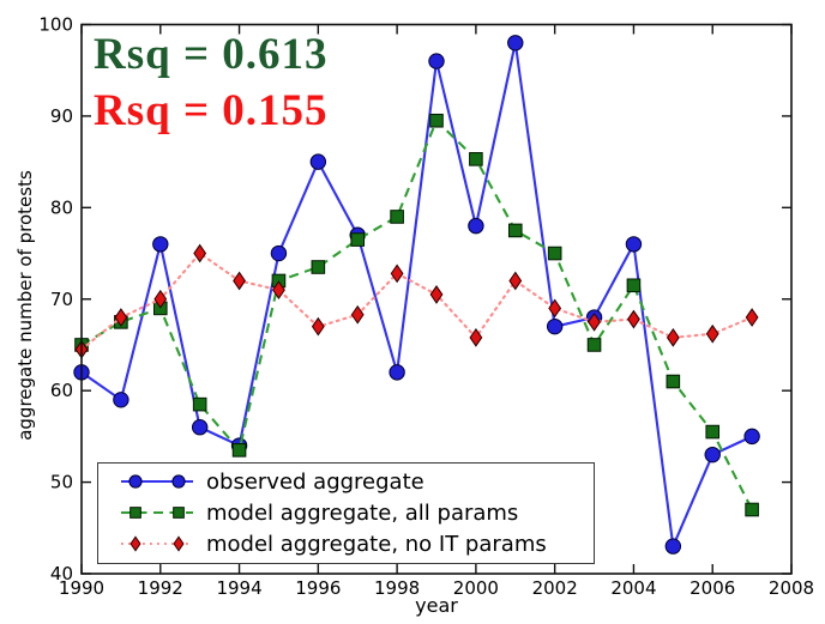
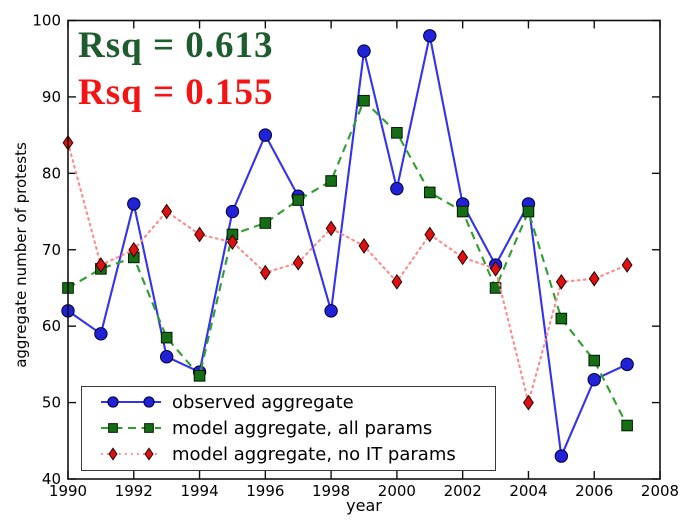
model aggregate, no IT params/1990: 64 -> 84
observed aggregate/2002: 67 -> 76
model aggregate, all params/2004: 72 -> 75
model aggregate, no IT params/2004: 68 -> 50
